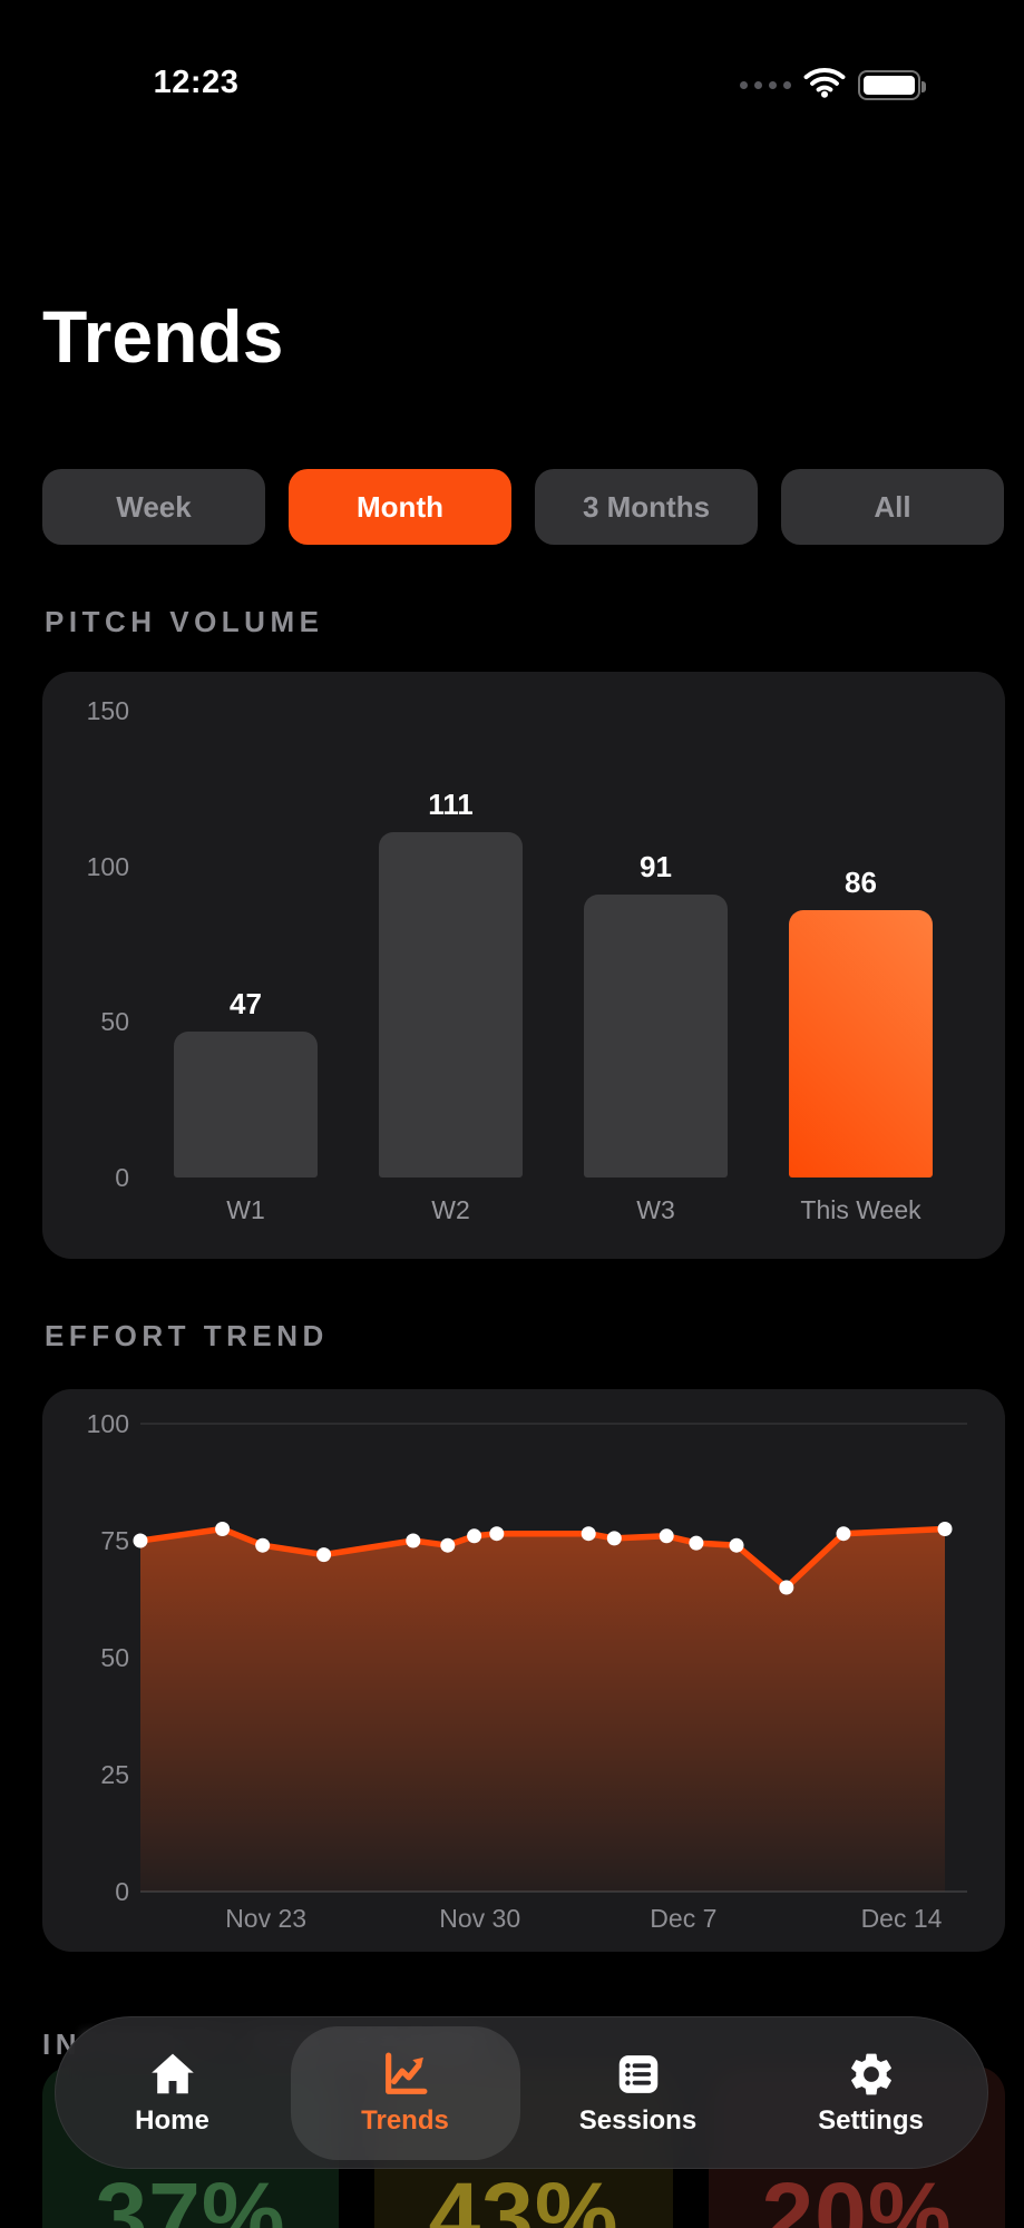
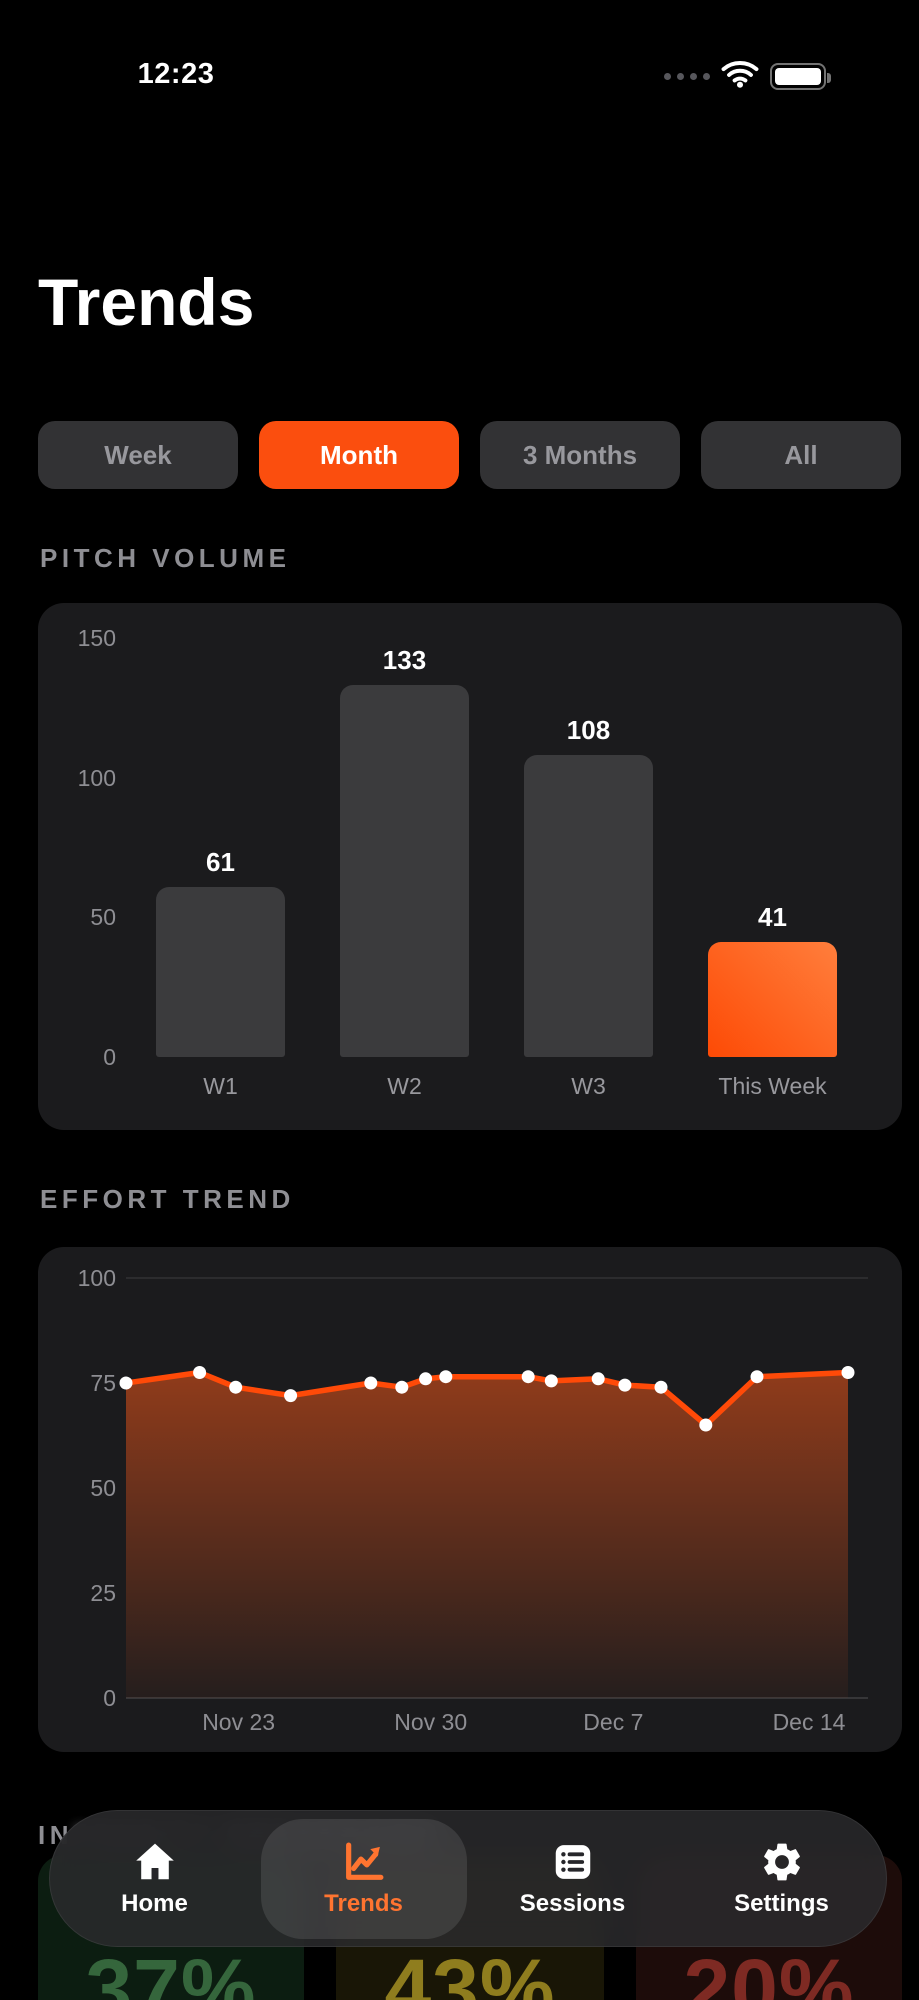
PITCH VOLUME/W1: 47 -> 61
PITCH VOLUME/W2: 111 -> 133
PITCH VOLUME/W3: 91 -> 108
PITCH VOLUME/This Week: 86 -> 41
